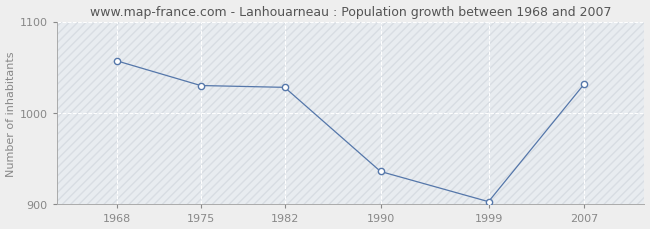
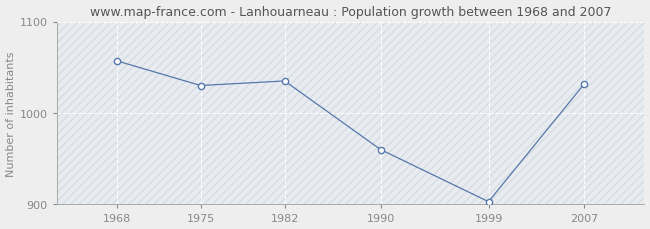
1982: 1028 -> 1035
1990: 936 -> 960
